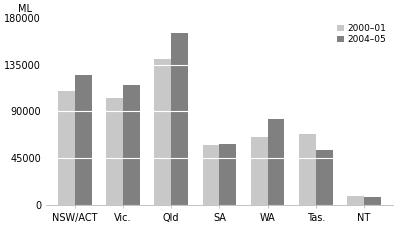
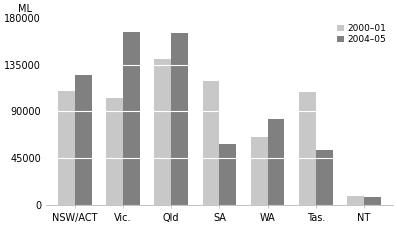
2004–05/Vic.: 115000 -> 166000
2000–01/SA: 58000 -> 119000
2000–01/Tas.: 68000 -> 109000
